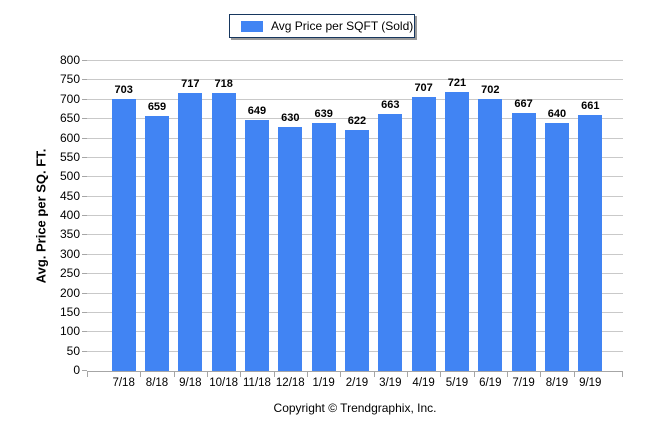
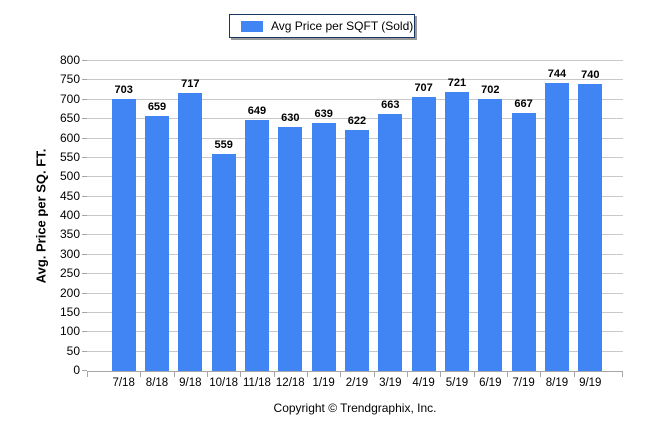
10/18: 718 -> 559
8/19: 640 -> 744
9/19: 661 -> 740
